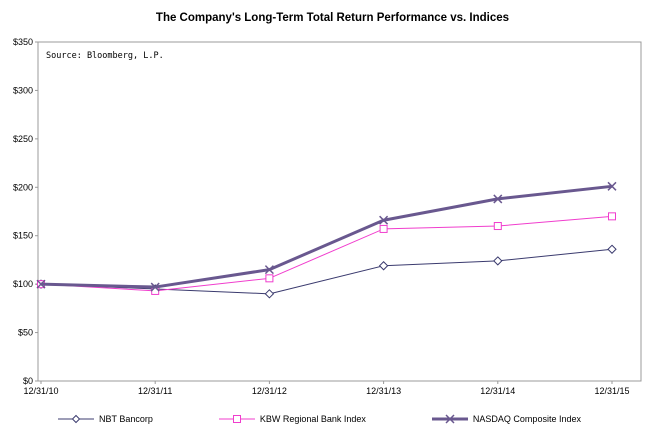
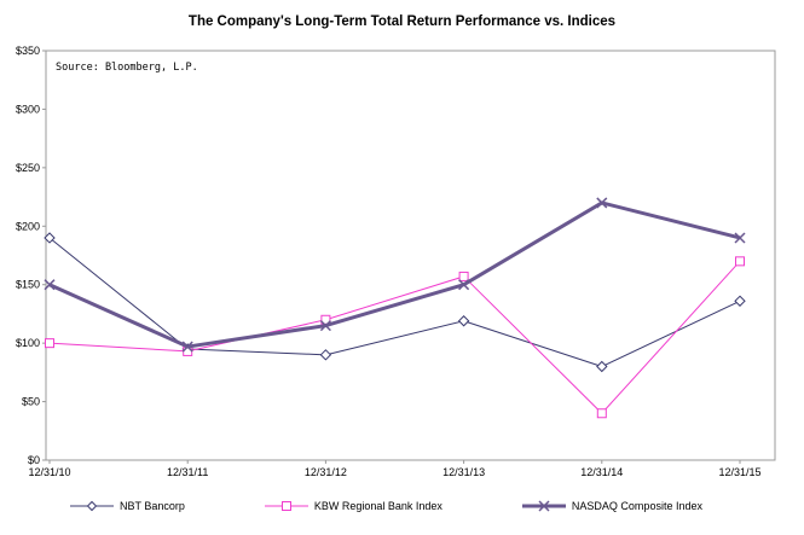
NBT Bancorp/12/31/10: $100 -> $190
NASDAQ Composite Index/12/31/10: $100 -> $150
KBW Regional Bank Index/12/31/12: $110 -> $120
NASDAQ Composite Index/12/31/13: $170 -> $150
NBT Bancorp/12/31/14: $120 -> $80
KBW Regional Bank Index/12/31/14: $160 -> $40
NASDAQ Composite Index/12/31/14: $190 -> $220
NASDAQ Composite Index/12/31/15: $200 -> $190
